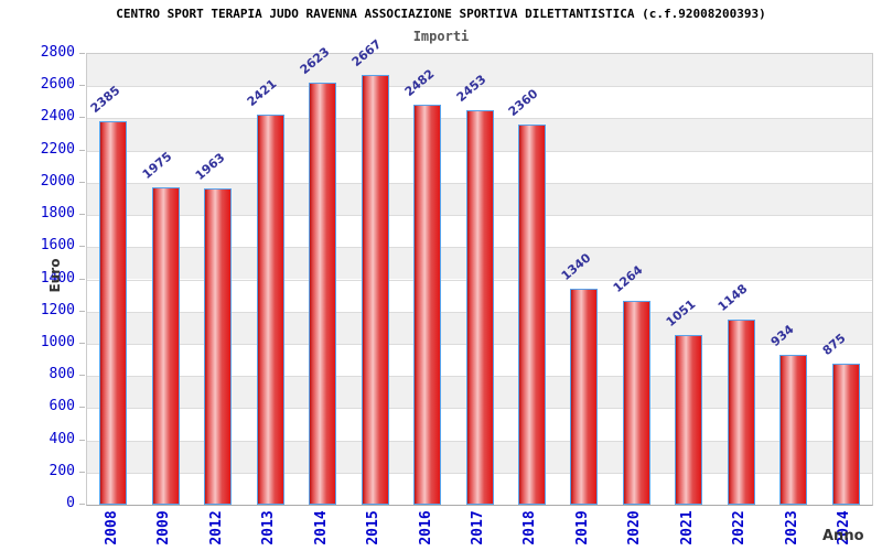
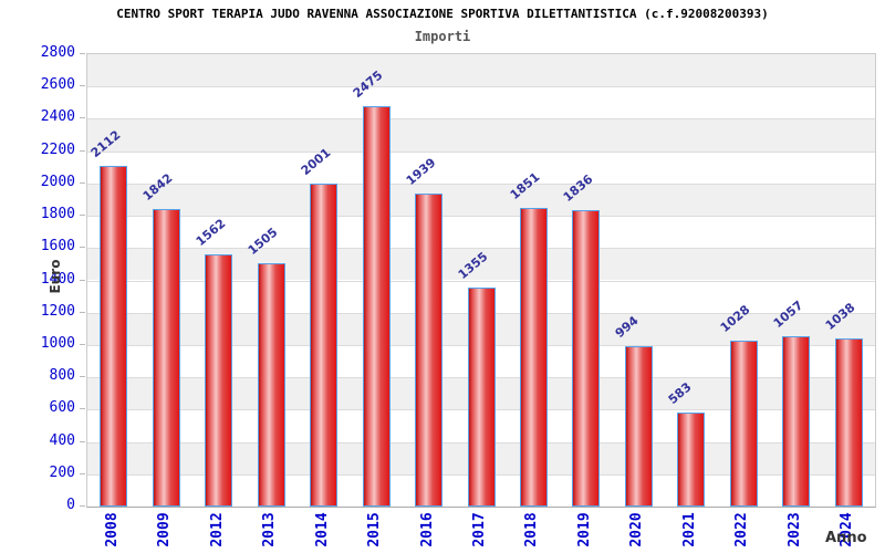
2008: 2385 -> 2112
2009: 1975 -> 1842
2012: 1963 -> 1562
2013: 2421 -> 1505
2014: 2623 -> 2001
2015: 2667 -> 2475
2016: 2482 -> 1939
2017: 2453 -> 1355
2018: 2360 -> 1851
2019: 1340 -> 1836
2020: 1264 -> 994
2021: 1051 -> 583
2022: 1148 -> 1028
2023: 934 -> 1057
2024: 875 -> 1038
